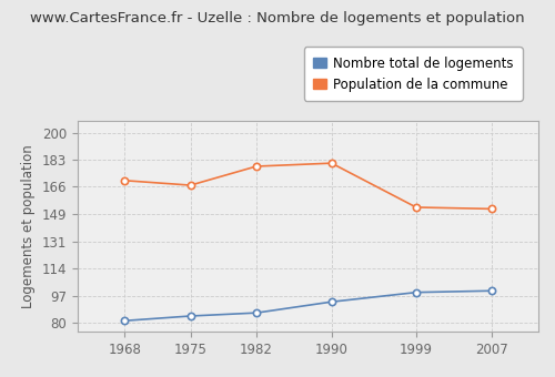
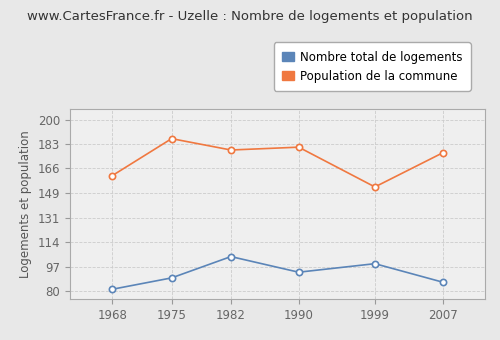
Population de la commune/1968: 170 -> 161
Nombre total de logements/1975: 84 -> 89
Population de la commune/1975: 167 -> 187
Nombre total de logements/1982: 86 -> 104
Nombre total de logements/2007: 100 -> 86
Population de la commune/2007: 152 -> 177
